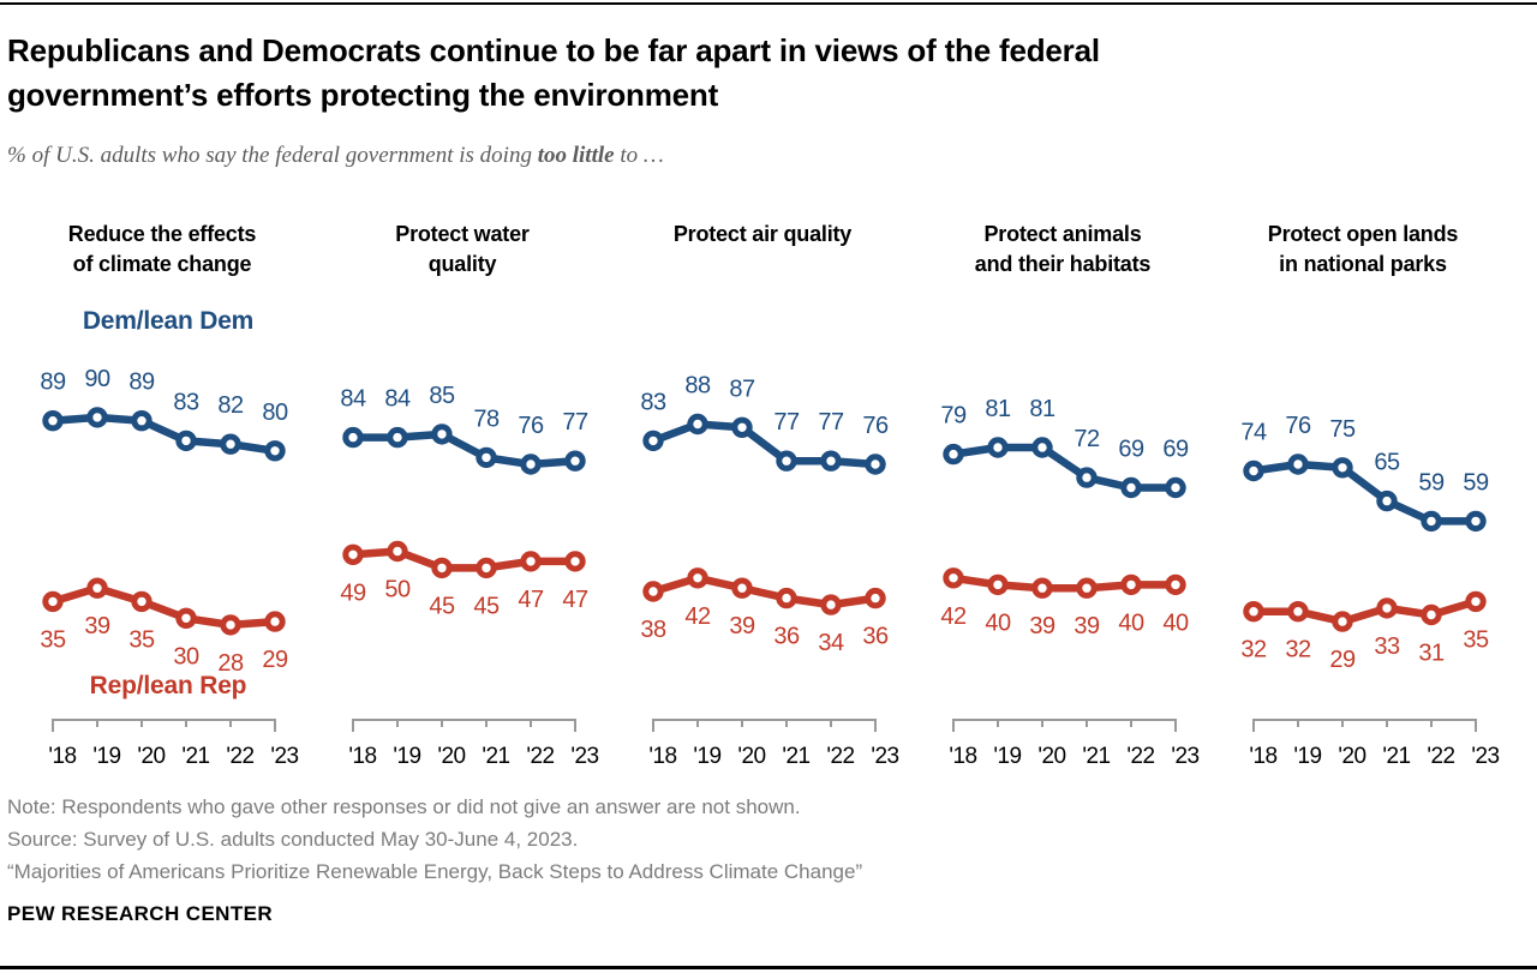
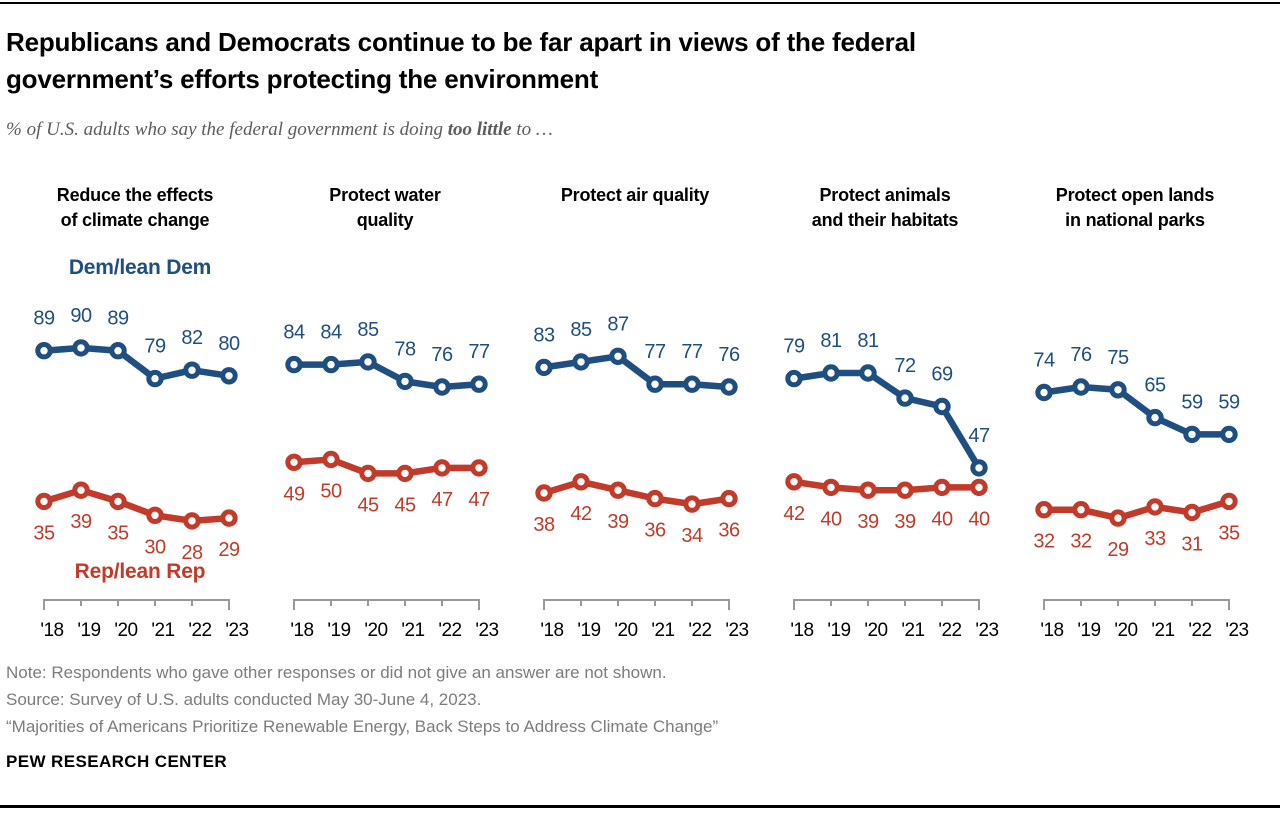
Reduce the effects of climate change/Dem/lean Dem/'21: 83 -> 79
Protect air quality/Dem/lean Dem/'19: 88 -> 85
Protect animals and their habitats/Dem/lean Dem/'23: 69 -> 47
